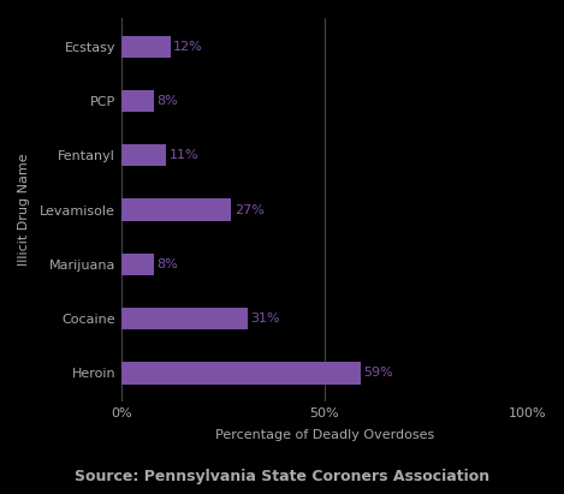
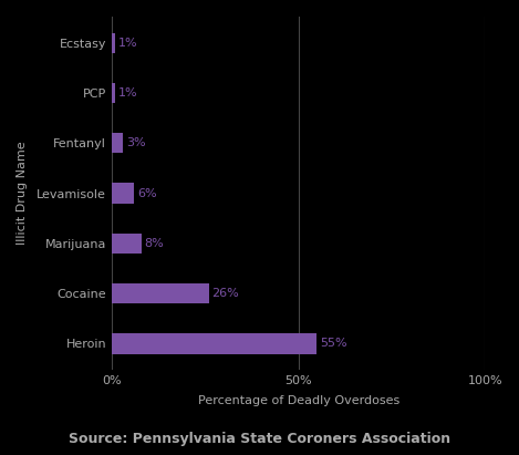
Ecstasy: 12% -> 1%
PCP: 8% -> 1%
Fentanyl: 11% -> 3%
Levamisole: 27% -> 6%
Cocaine: 31% -> 26%
Heroin: 59% -> 55%
